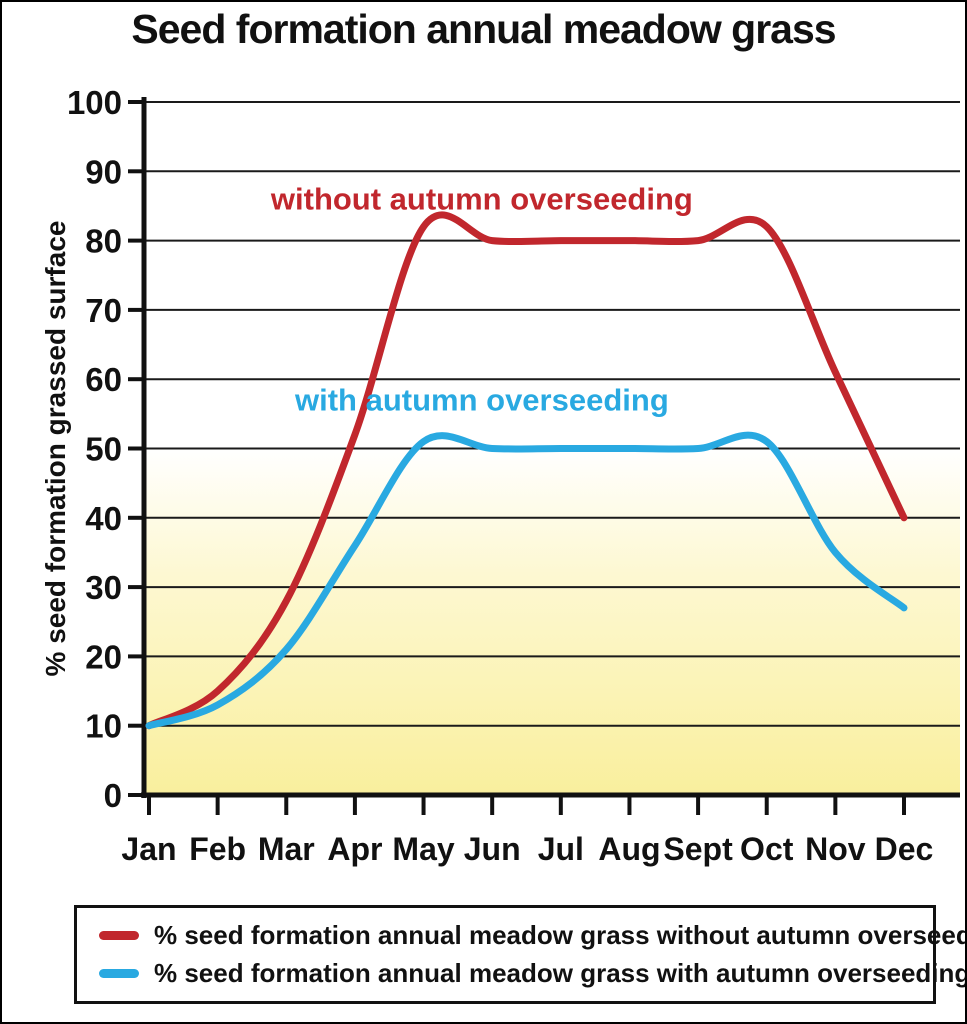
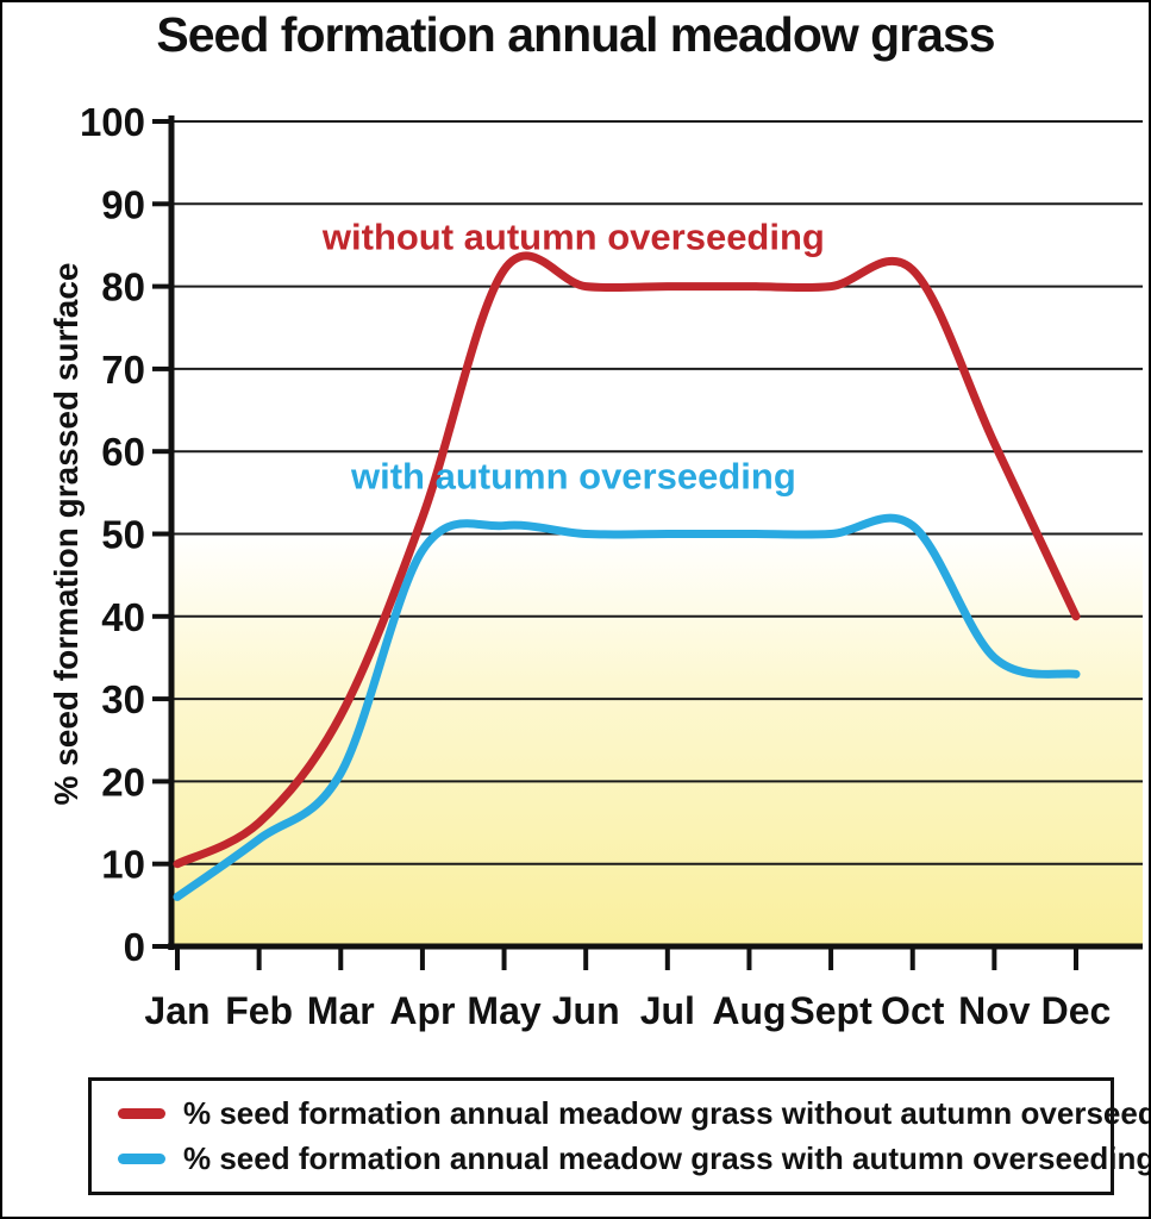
with autumn overseeding/Jan: 10 -> 6
with autumn overseeding/Apr: 36 -> 48
with autumn overseeding/Dec: 27 -> 33
